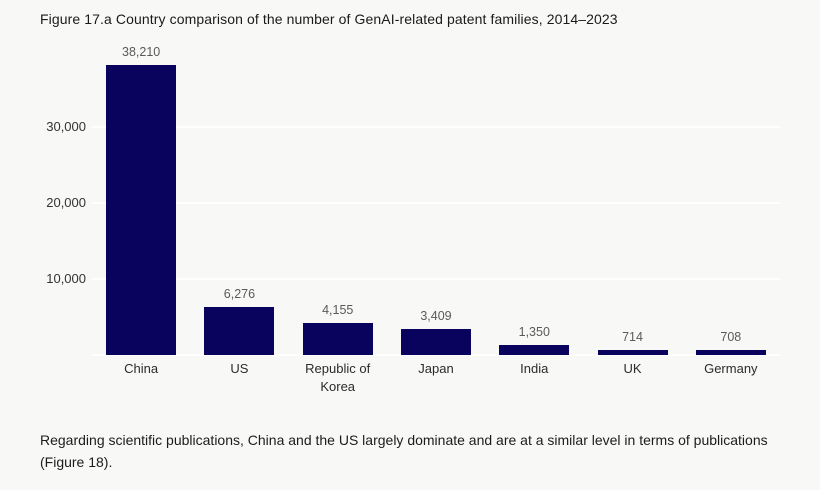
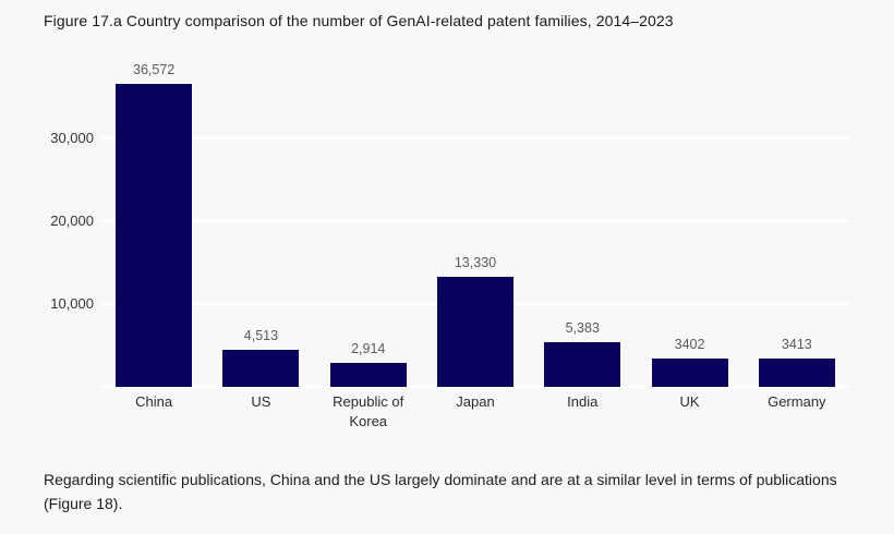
China: 38,210 -> 36,572
US: 6,276 -> 4,513
Republic of Korea: 4,155 -> 2,914
Japan: 3,409 -> 13,330
India: 1,350 -> 5,383
UK: 714 -> 3402
Germany: 708 -> 3413
